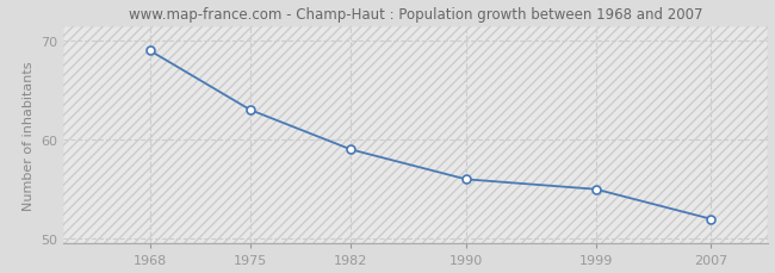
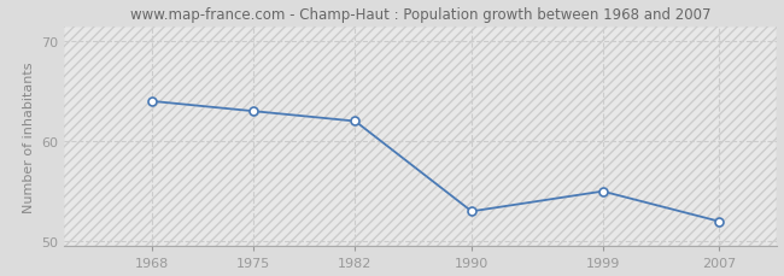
1968: 69 -> 64
1982: 59 -> 62
1990: 56 -> 53
